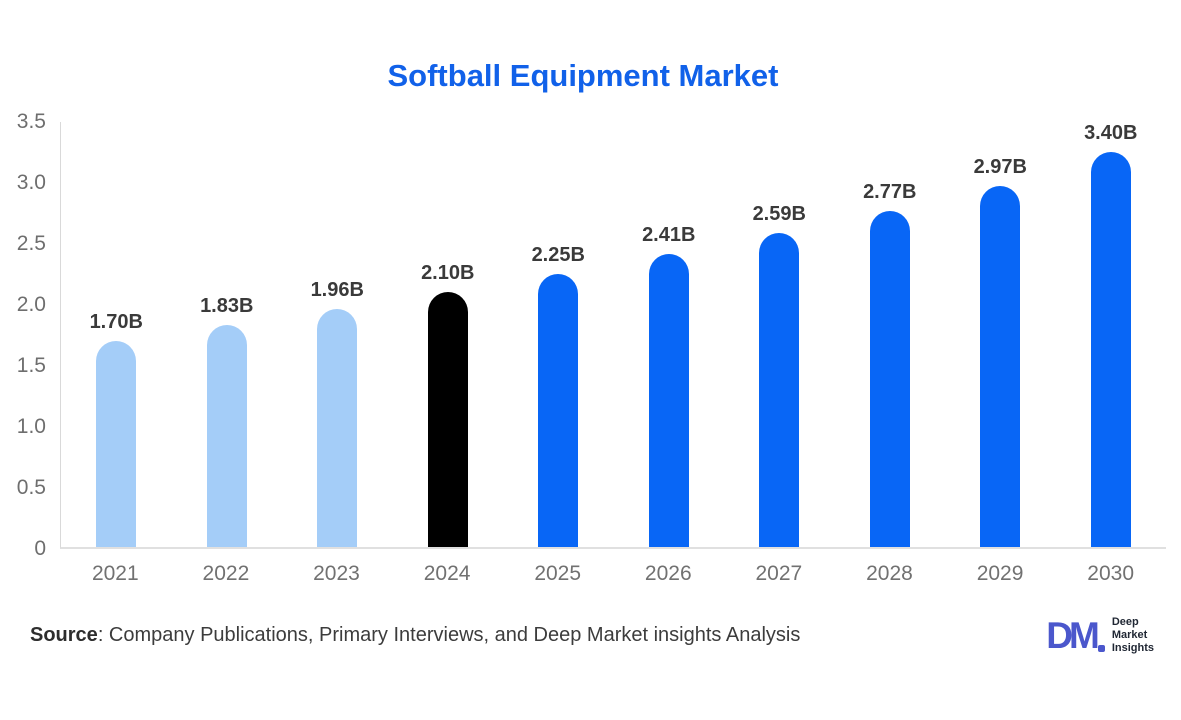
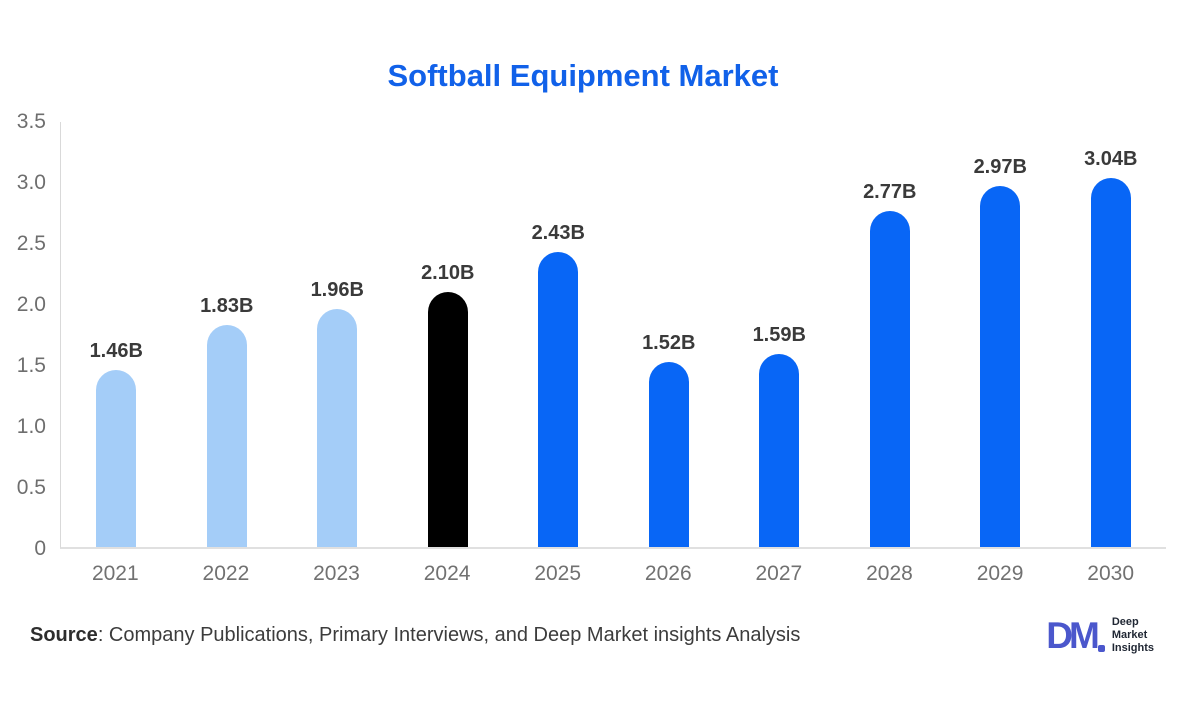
2021: 1.70B -> 1.46B
2025: 2.25B -> 2.43B
2026: 2.41B -> 1.52B
2027: 2.59B -> 1.59B
2030: 3.40B -> 3.04B
